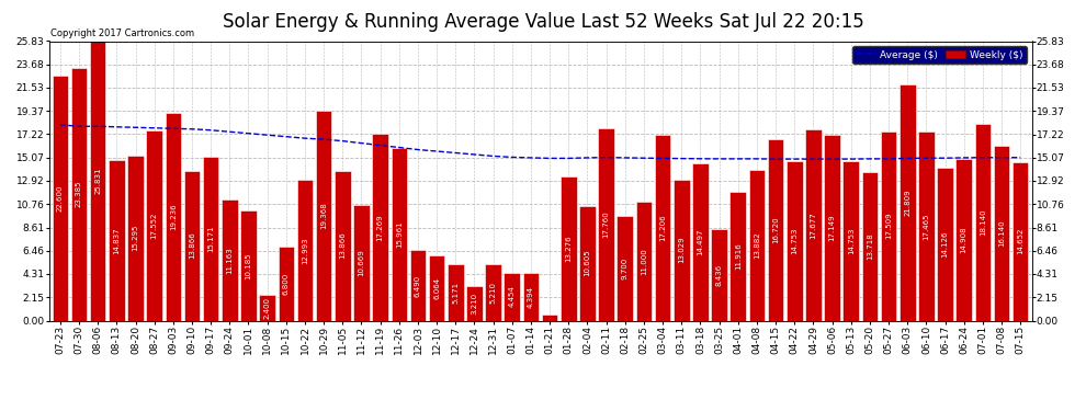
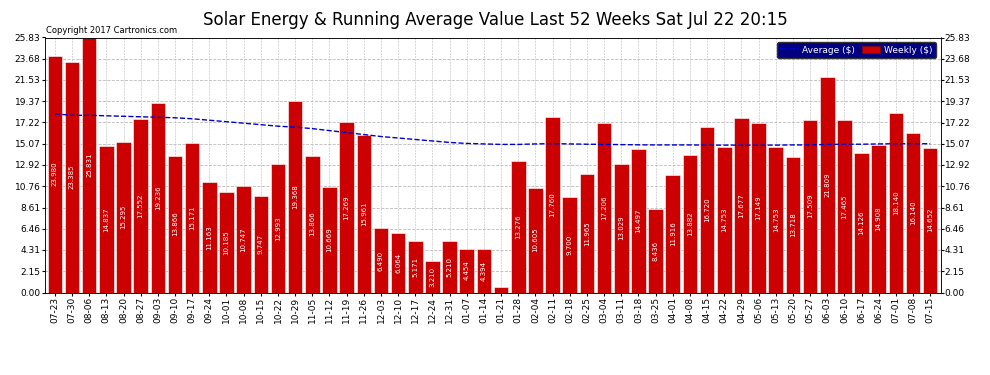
Weekly ($)/07-23: 22.6 -> 24.0
Weekly ($)/10-08: 2.4 -> 10.7
Weekly ($)/10-15: 6.8 -> 9.7
Weekly ($)/02-25: 11.0 -> 12.0
